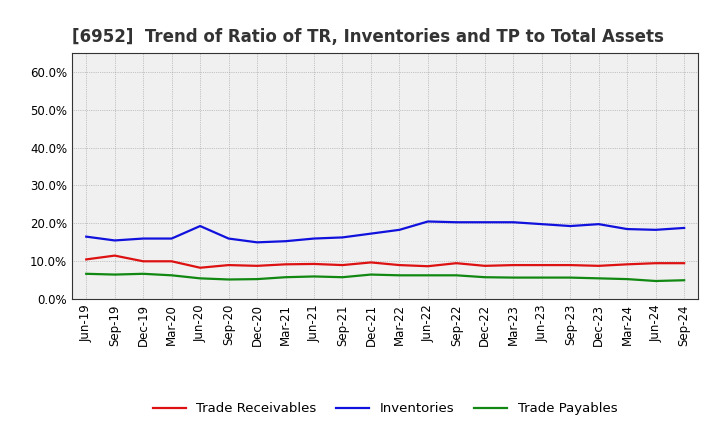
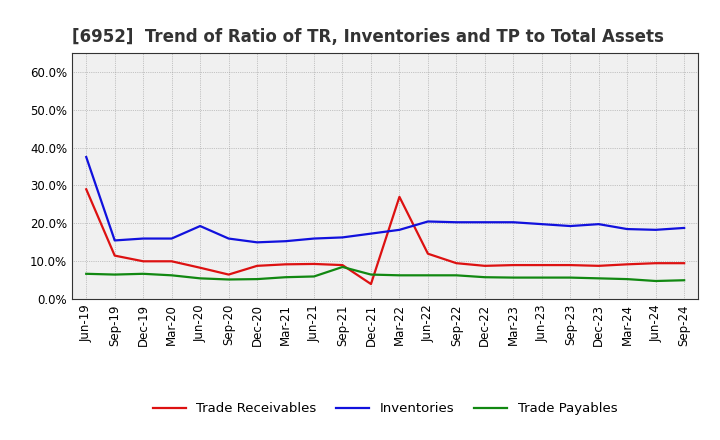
Trade Receivables/Jun-19: 10.5% -> 29.0%
Inventories/Jun-19: 16.5% -> 37.5%
Trade Receivables/Sep-20: 9.0% -> 6.5%
Trade Payables/Sep-21: 5.8% -> 8.5%
Trade Receivables/Dec-21: 9.7% -> 4.0%
Trade Receivables/Mar-22: 9.0% -> 27.0%
Trade Receivables/Jun-22: 8.7% -> 12.0%
